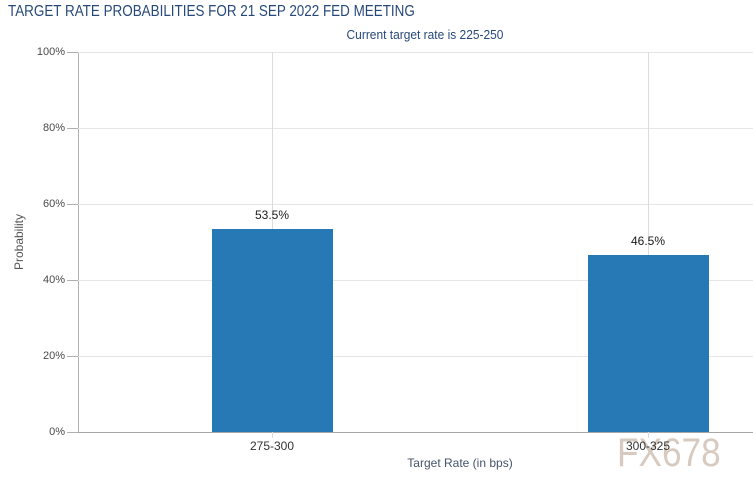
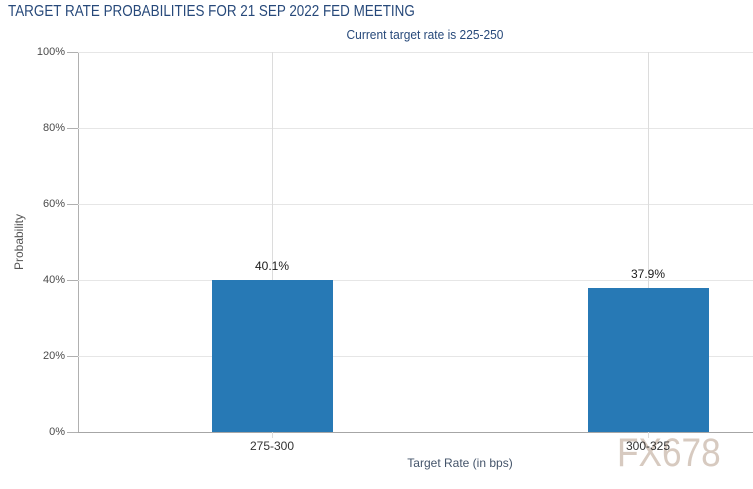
275-300: 53.5% -> 40.1%
300-325: 46.5% -> 37.9%
